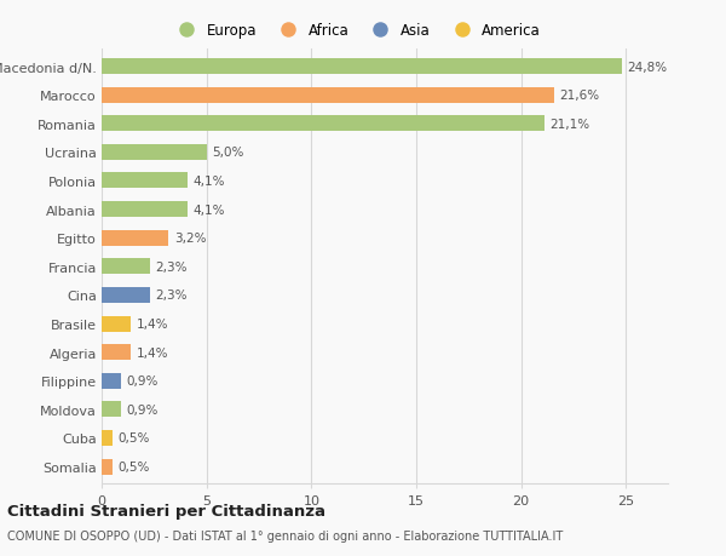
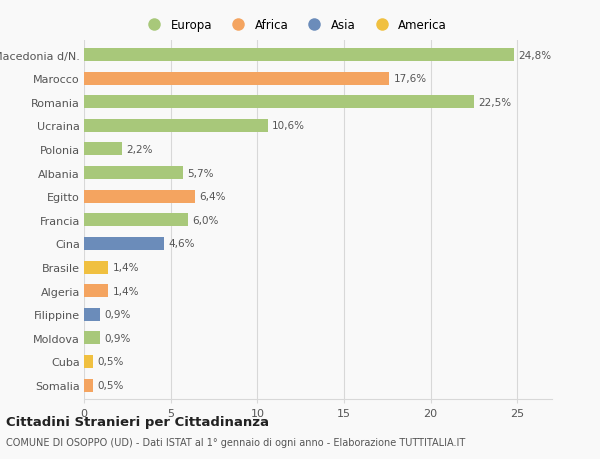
Marocco: 21,6% -> 17,6%
Romania: 21,1% -> 22,5%
Ucraina: 5,0% -> 10,6%
Polonia: 4,1% -> 2,2%
Albania: 4,1% -> 5,7%
Egitto: 3,2% -> 6,4%
Francia: 2,3% -> 6,0%
Cina: 2,3% -> 4,6%
